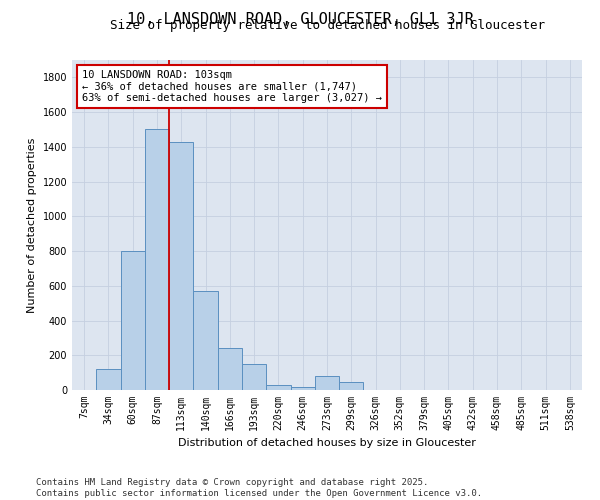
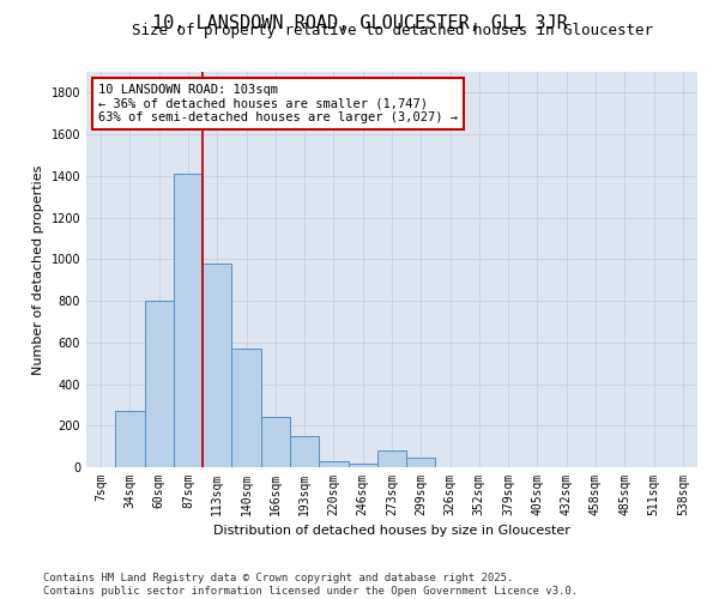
34sqm: 120 -> 270
87sqm: 1500 -> 1410
113sqm: 1430 -> 980
